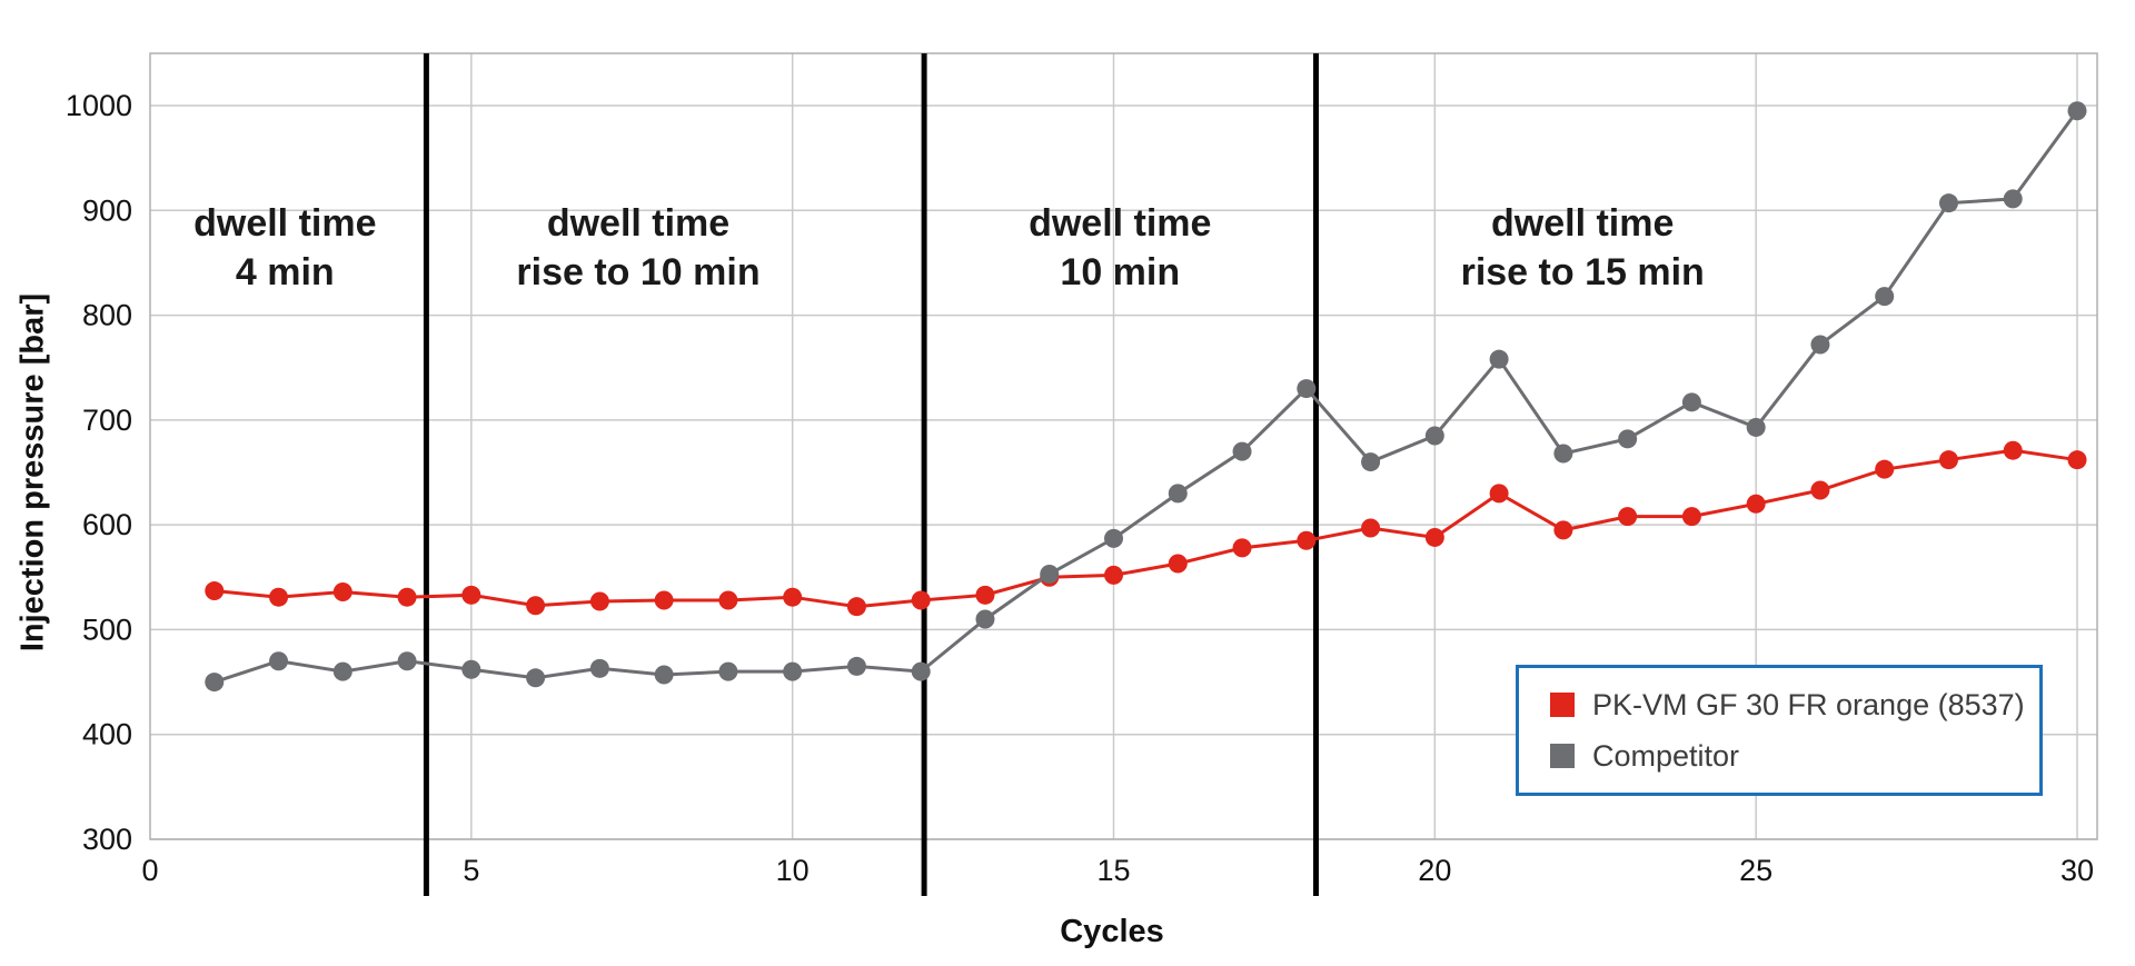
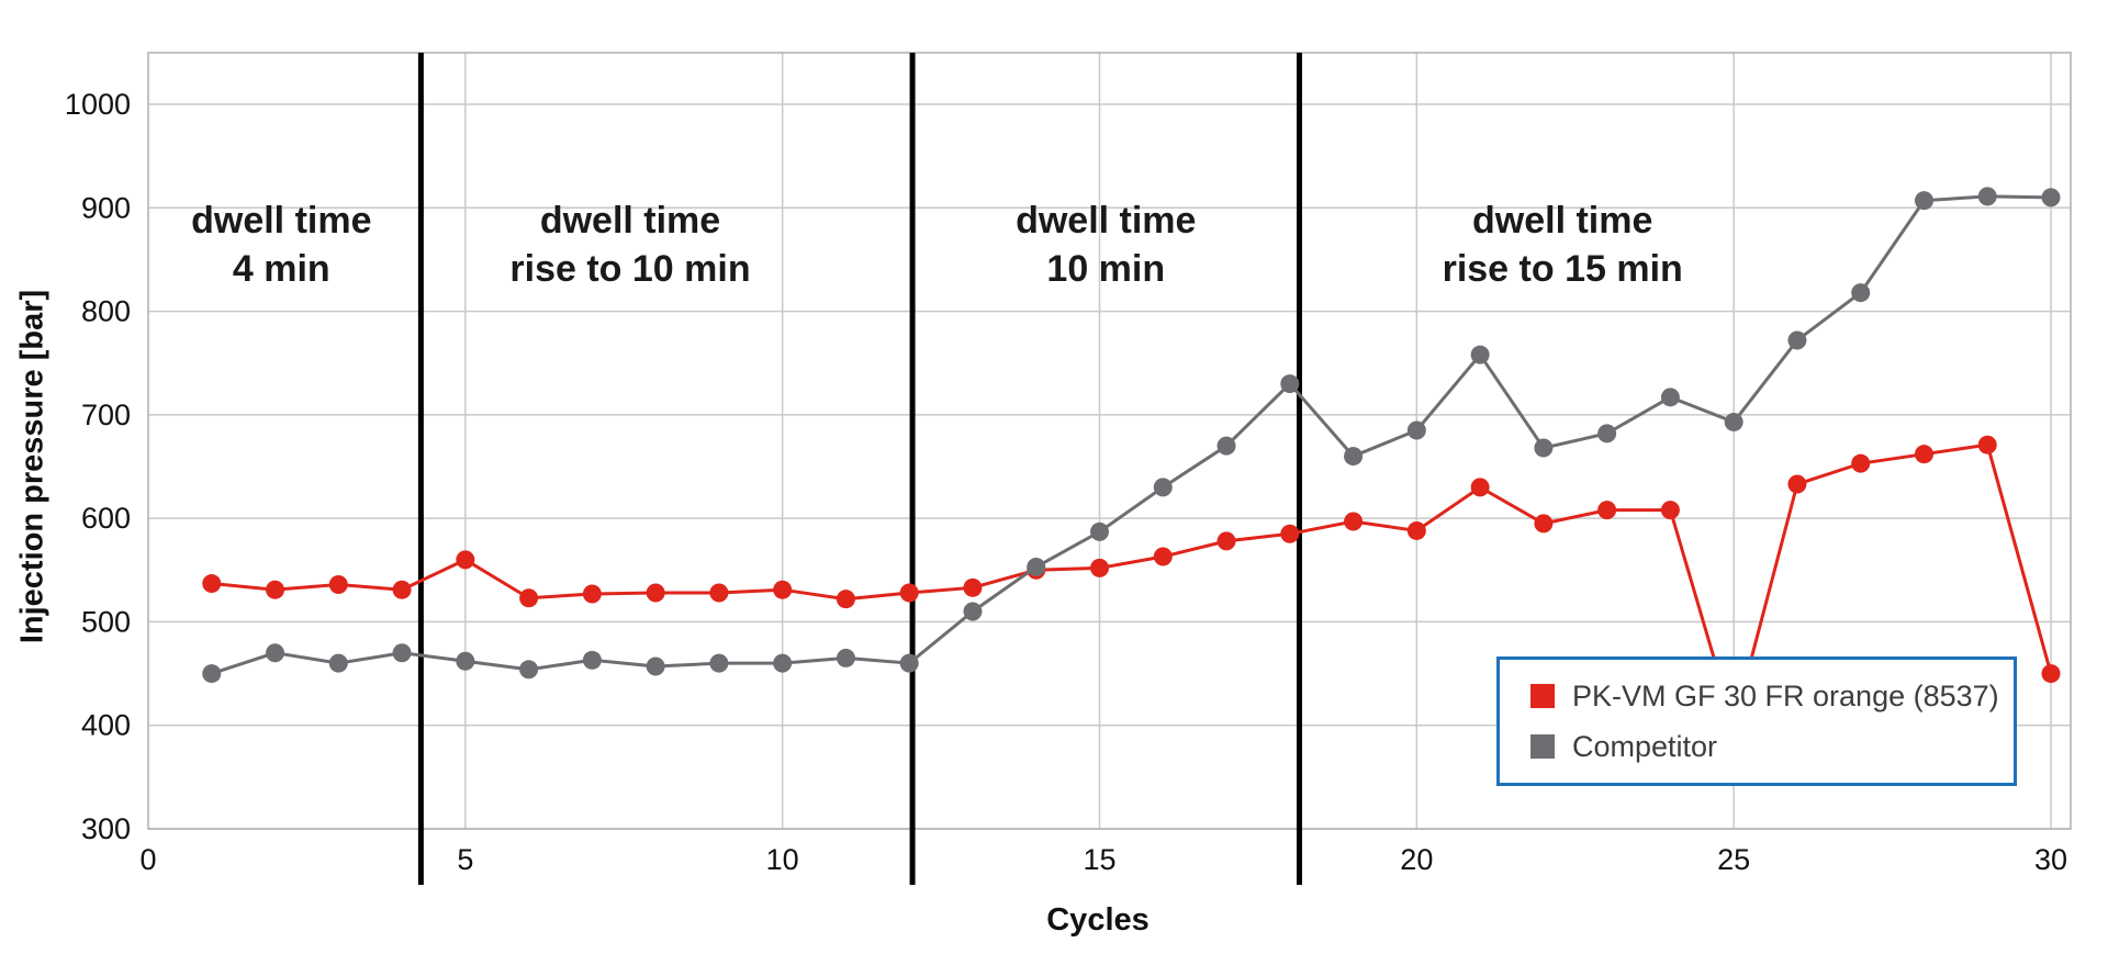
PK-VM GF 30 FR orange (8537)/5: 530 -> 560
PK-VM GF 30 FR orange (8537)/25: 620 -> 400
PK-VM GF 30 FR orange (8537)/30: 660 -> 450
Competitor/30: 1000 -> 910
